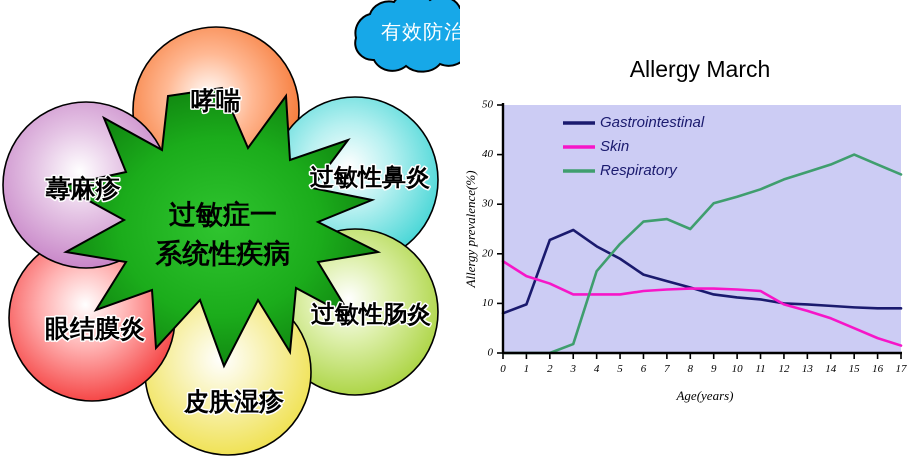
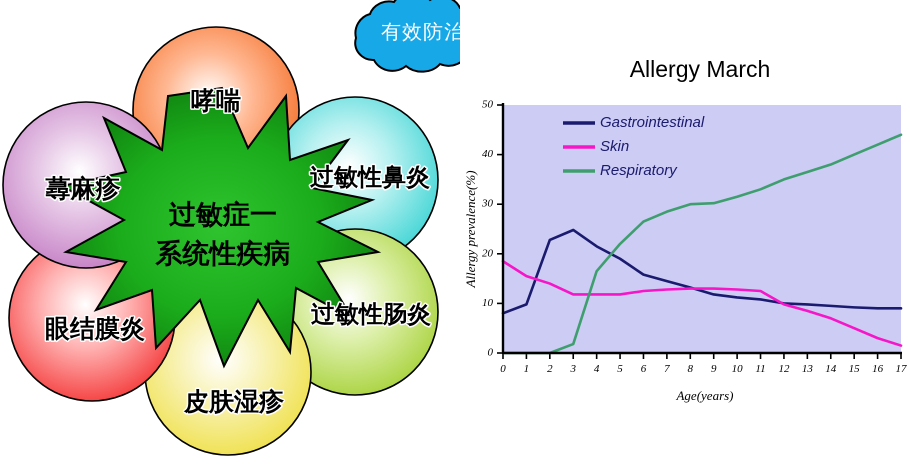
Respiratory/7: 27 -> 28
Respiratory/8: 25 -> 30
Respiratory/16: 38 -> 42
Respiratory/17: 36 -> 44
